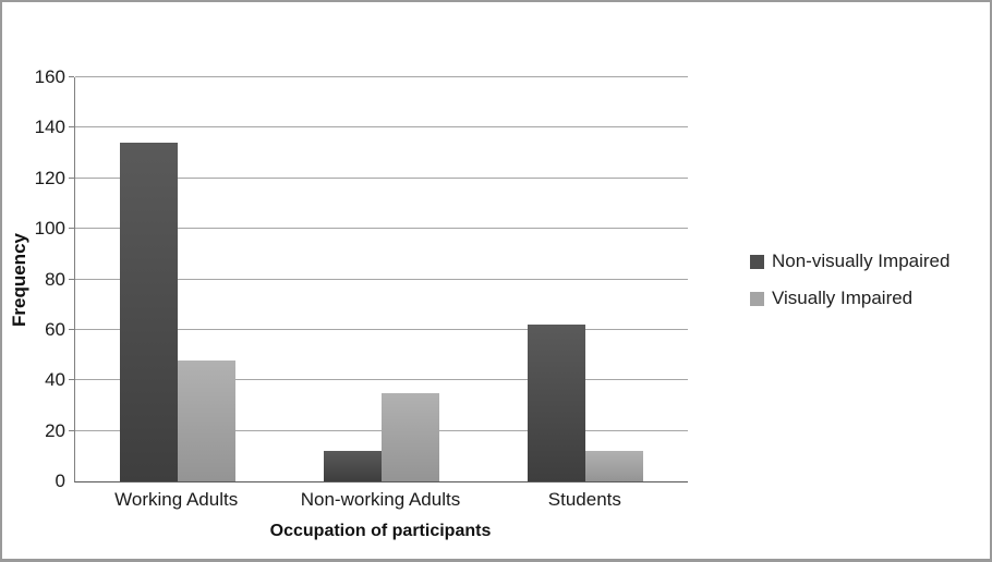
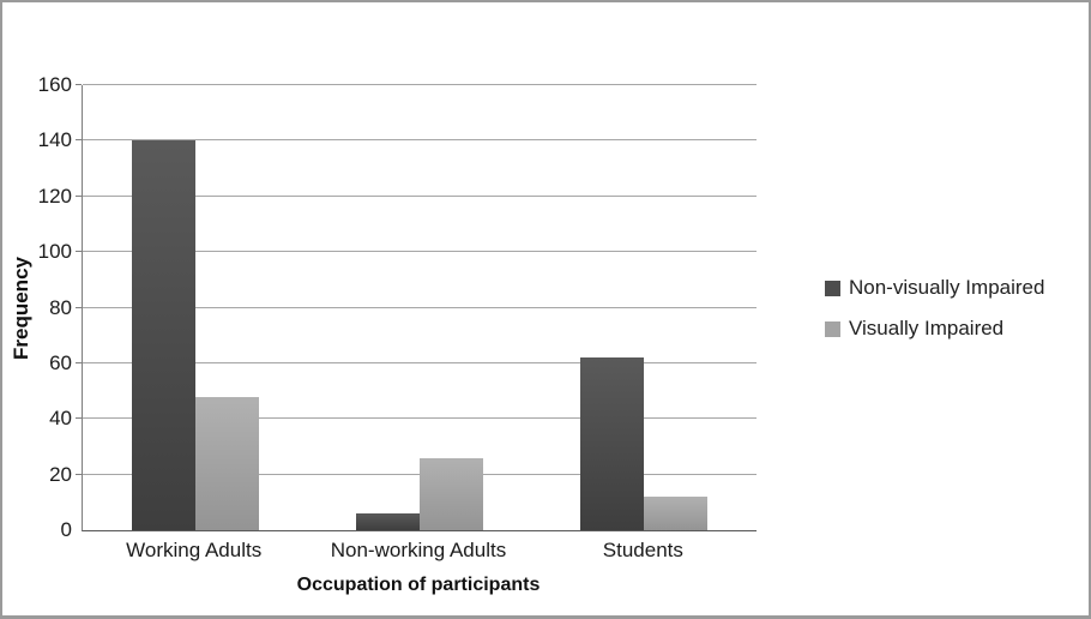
Non-visually Impaired/Working Adults: 134 -> 140
Non-visually Impaired/Non-working Adults: 12 -> 6
Visually Impaired/Non-working Adults: 35 -> 26
